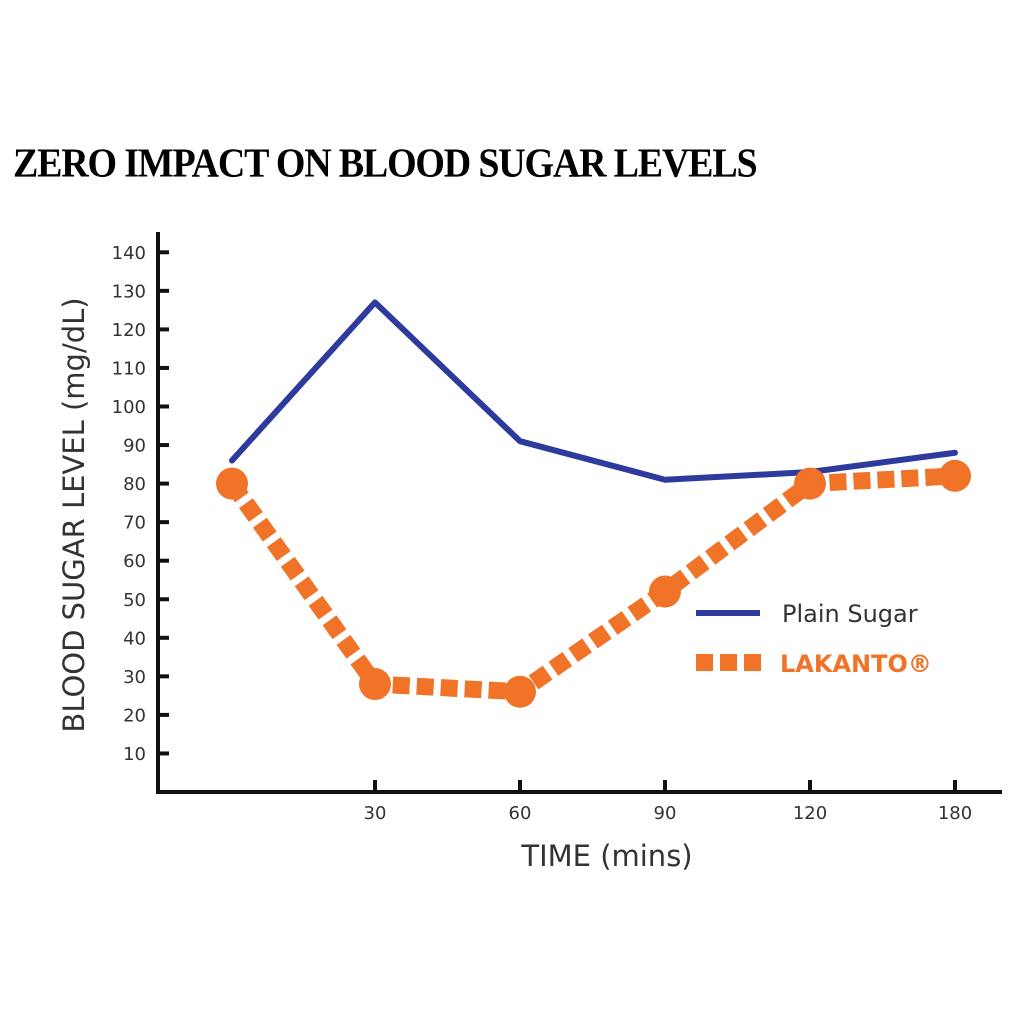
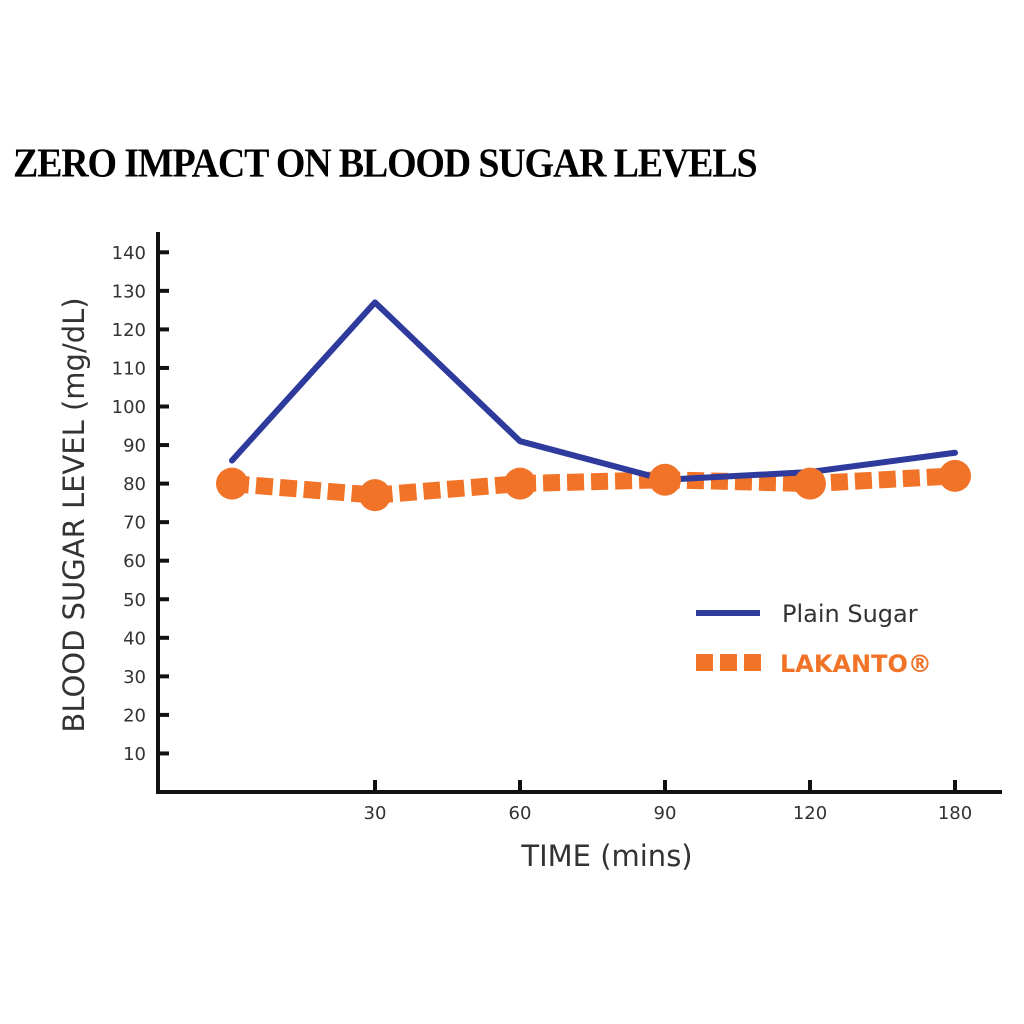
LAKANTO®/30: 28 -> 77
LAKANTO®/60: 26 -> 80
LAKANTO®/90: 52 -> 81
